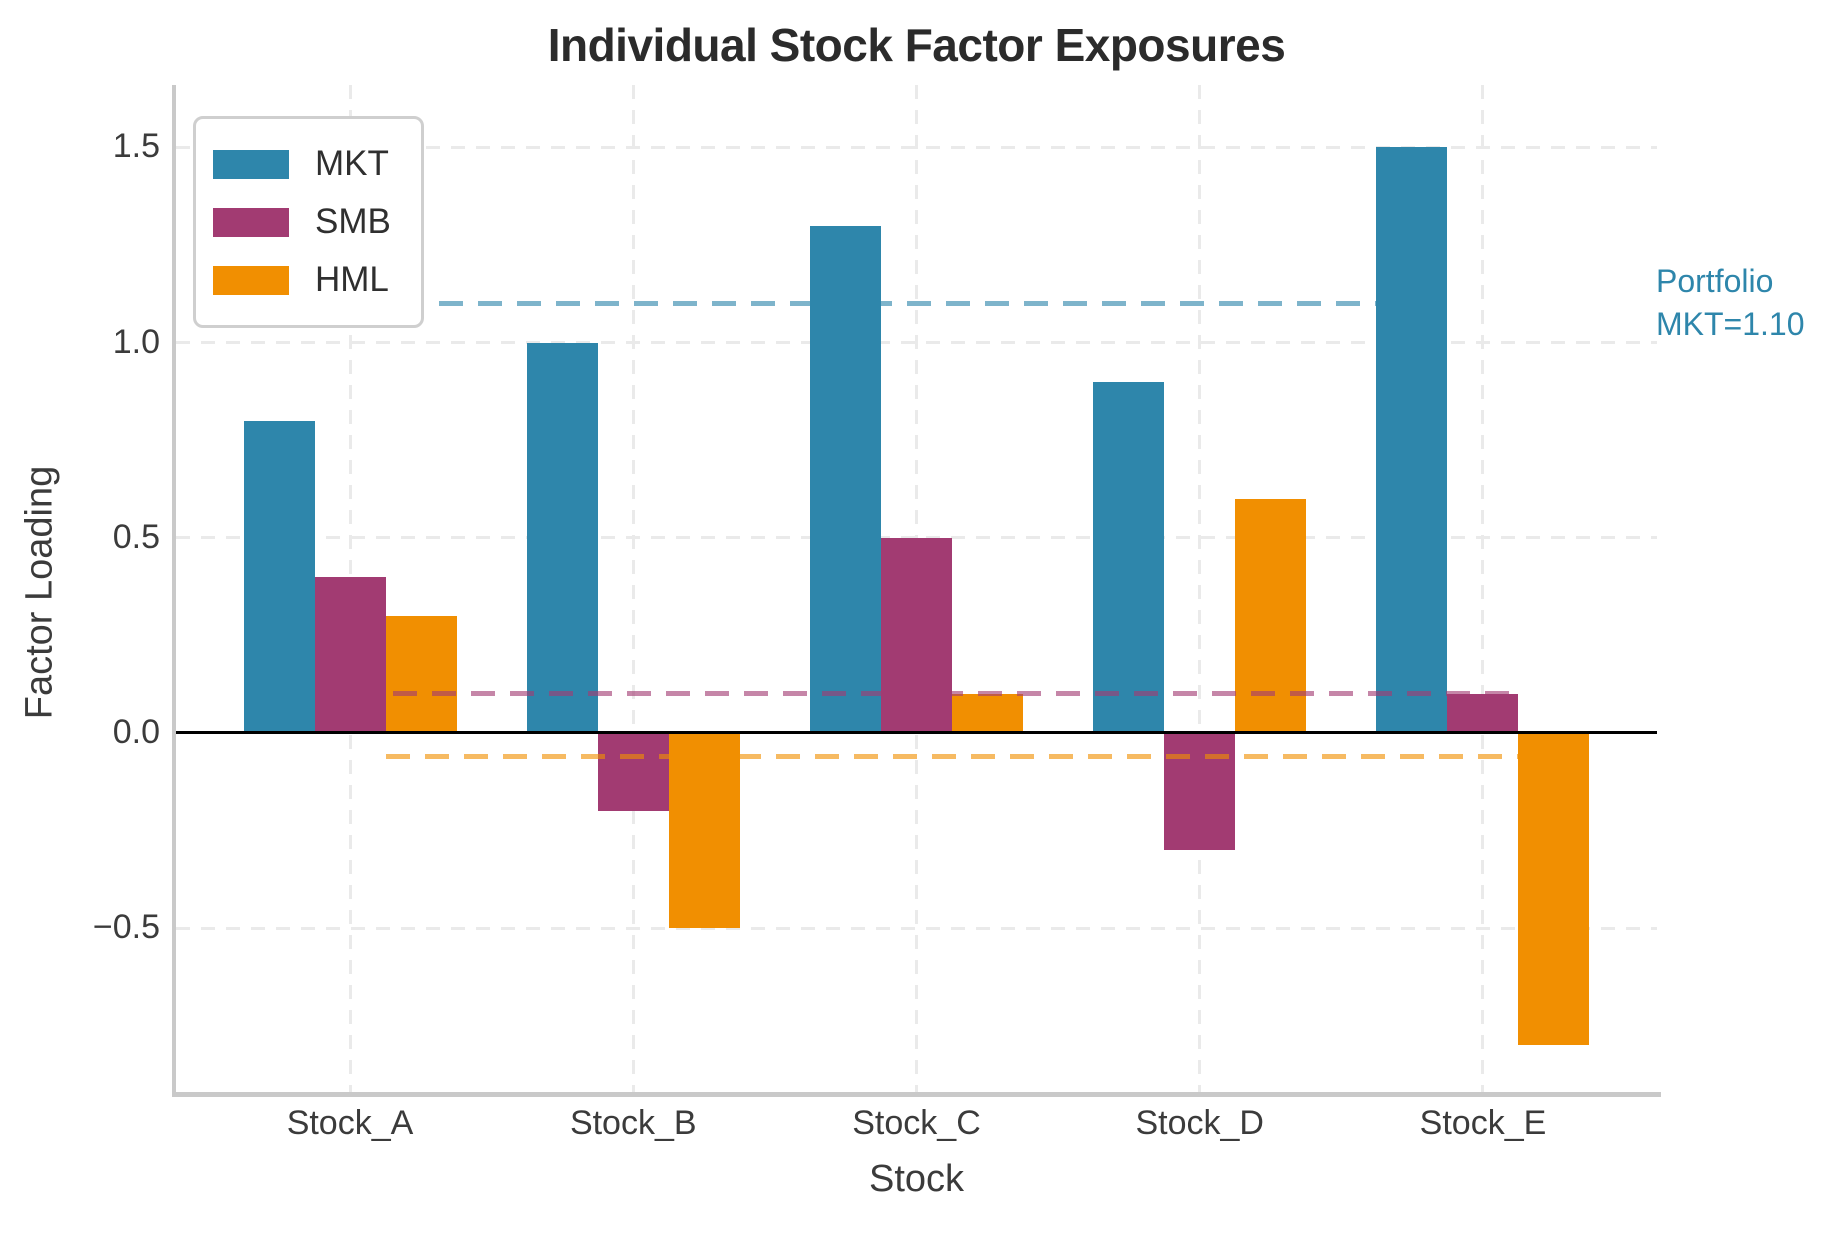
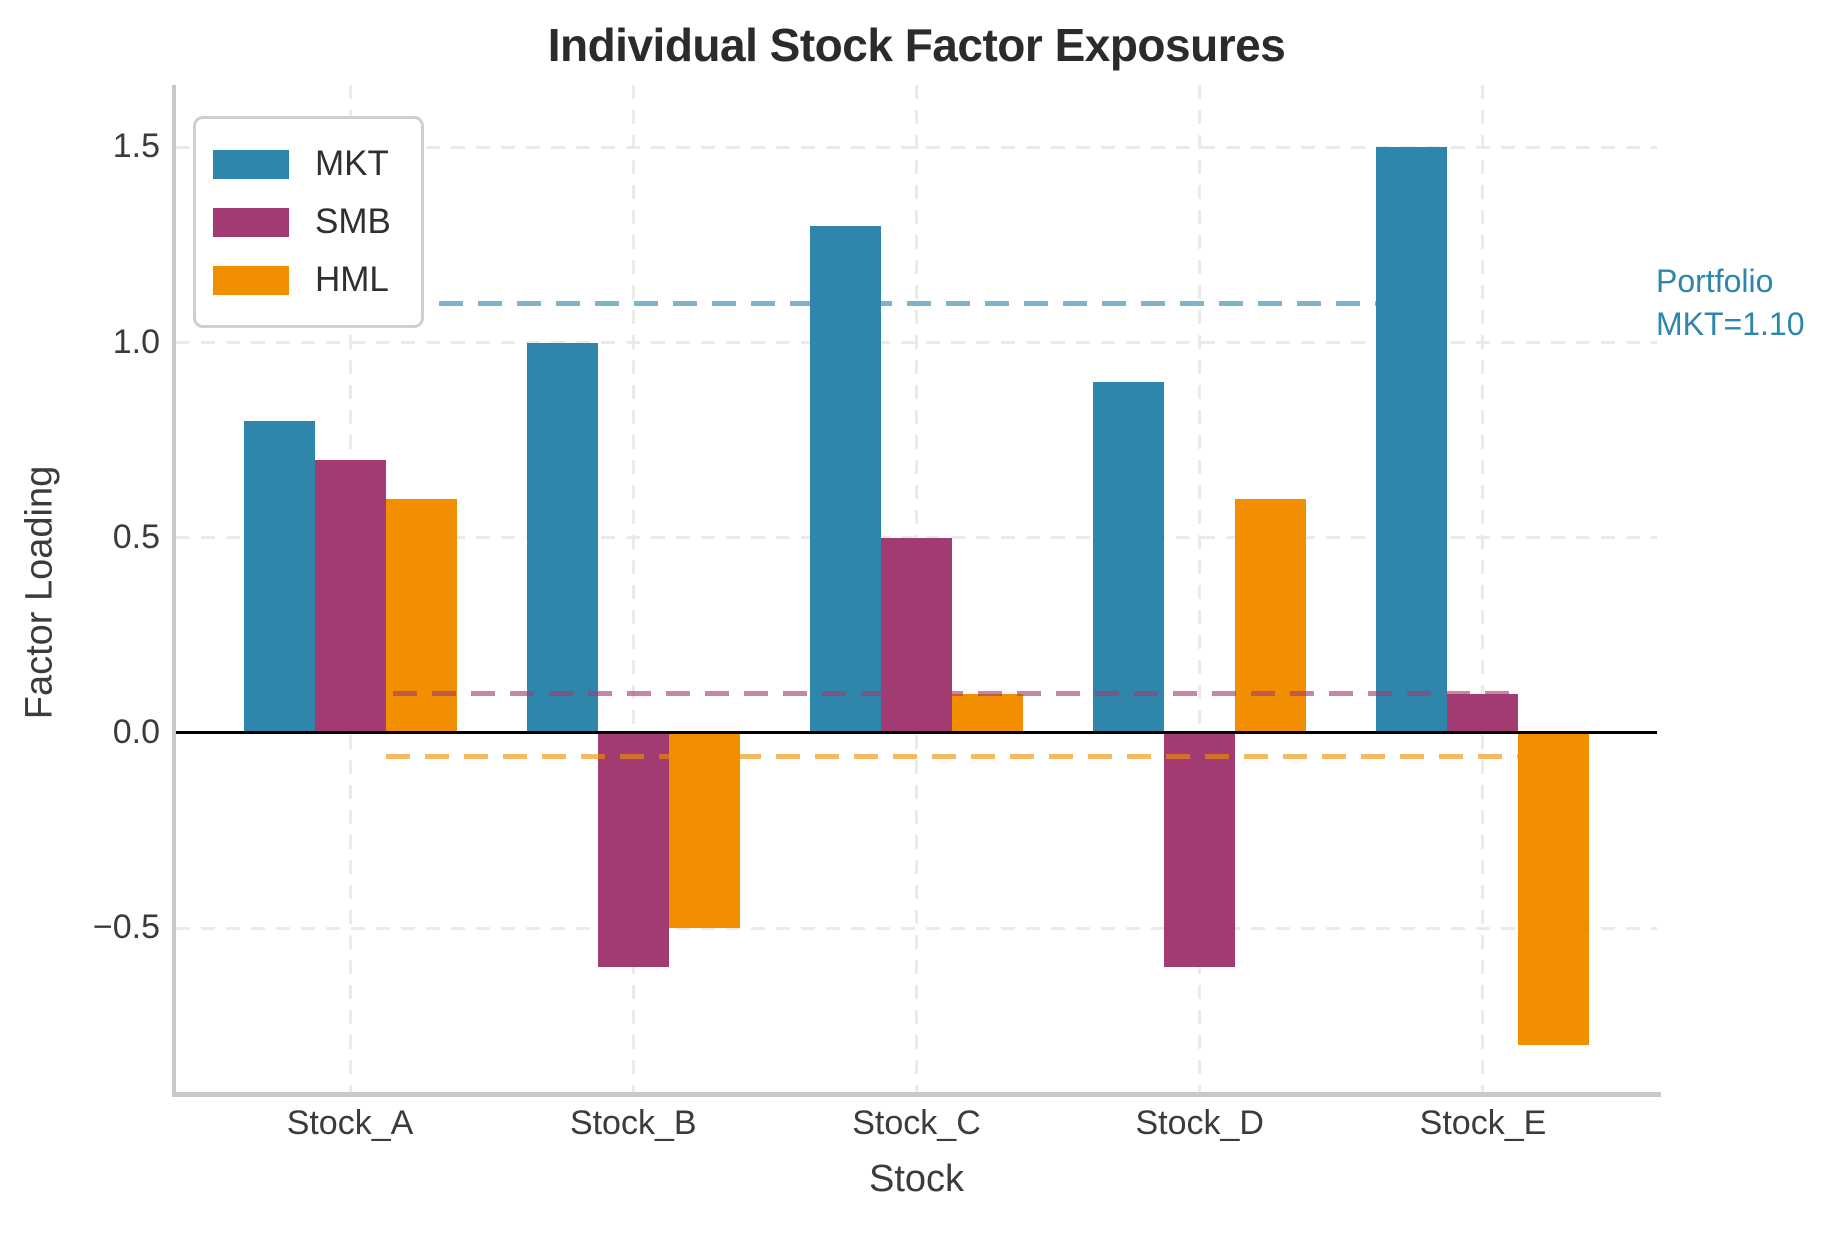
SMB/Stock_A: 0.4 -> 0.7
HML/Stock_A: 0.3 -> 0.6
SMB/Stock_B: -0.2 -> -0.6
SMB/Stock_D: -0.3 -> -0.6
